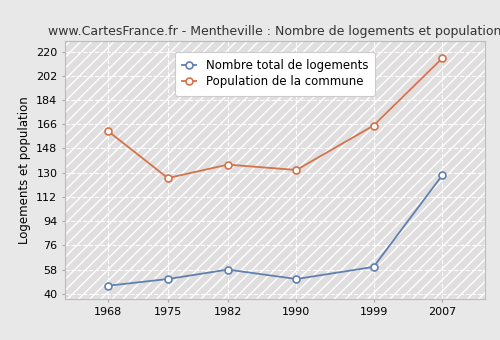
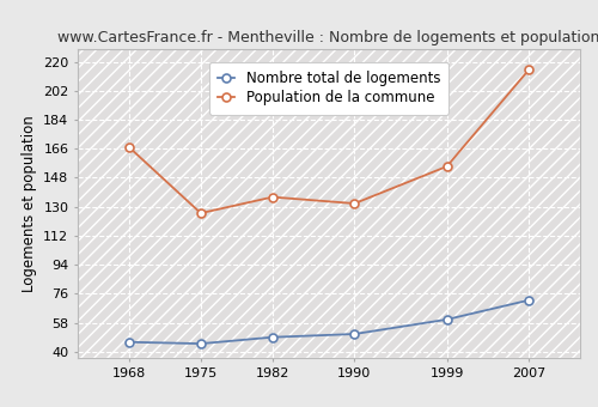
Population de la commune/1968: 161 -> 167
Nombre total de logements/1975: 51 -> 45
Nombre total de logements/1982: 58 -> 49
Population de la commune/1999: 165 -> 155
Nombre total de logements/2007: 128 -> 72
